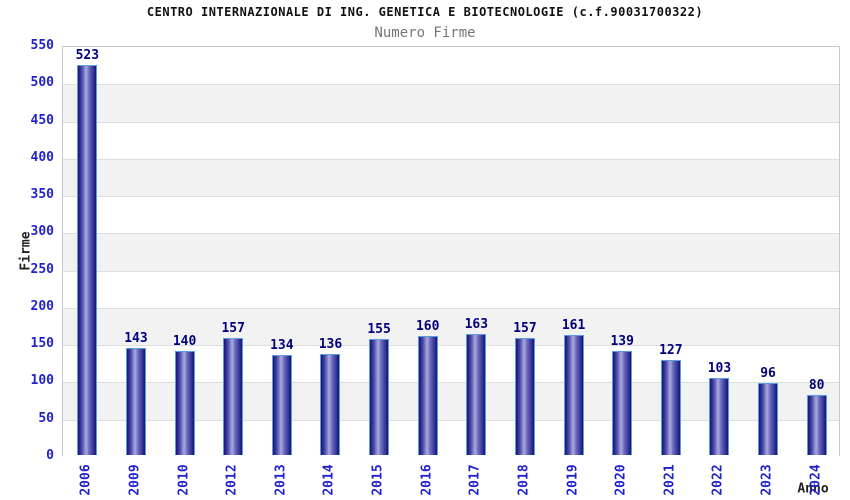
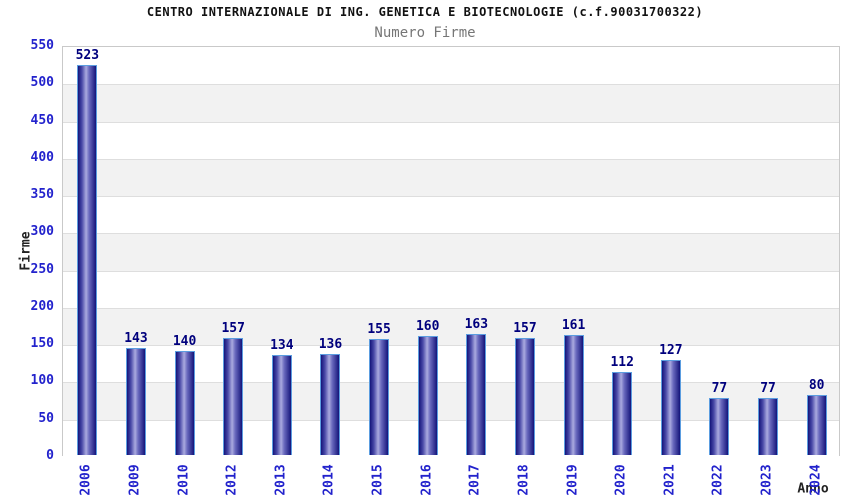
2020: 139 -> 112
2022: 103 -> 77
2023: 96 -> 77
